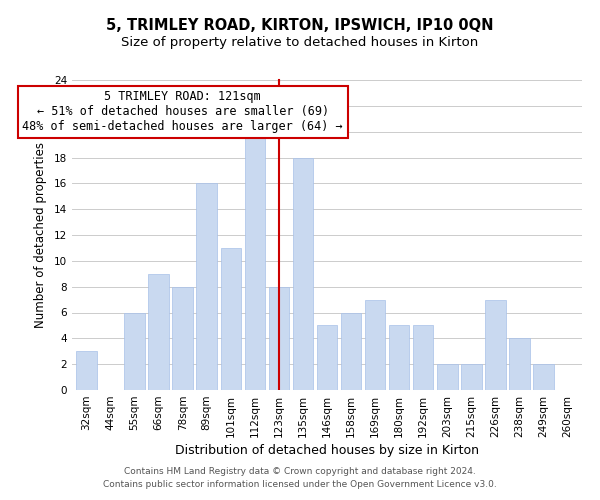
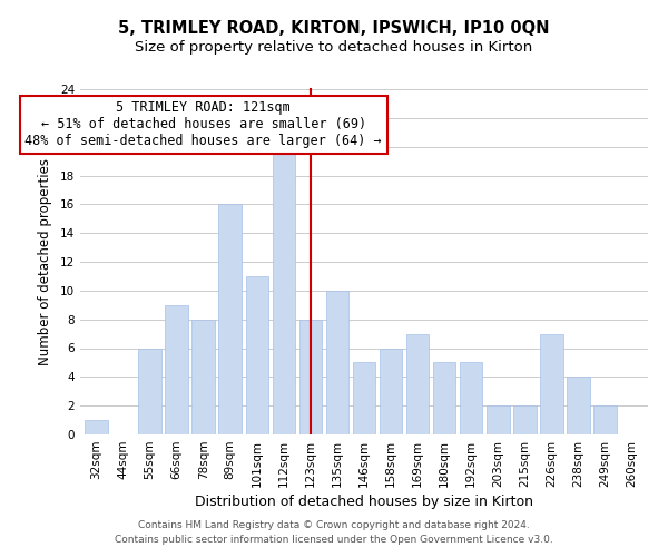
32sqm: 3 -> 1
135sqm: 18 -> 10
